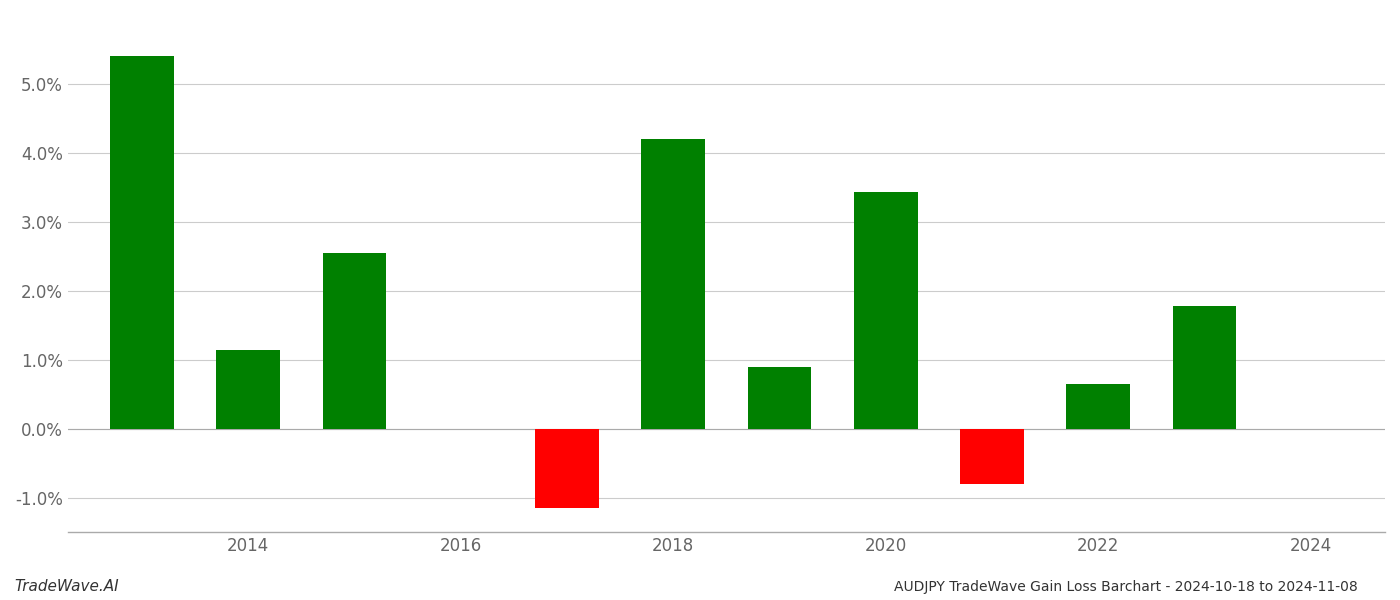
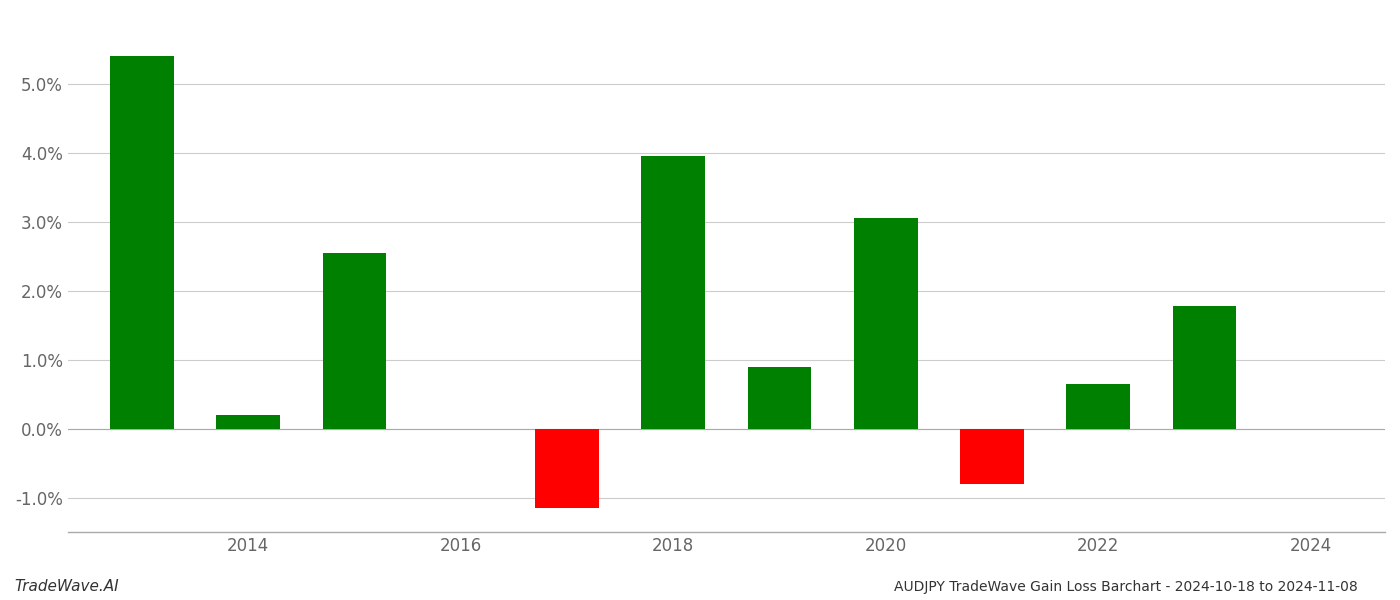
2014: 1.14% -> 0.20%
2018: 4.20% -> 3.95%
2020: 3.44% -> 3.05%
